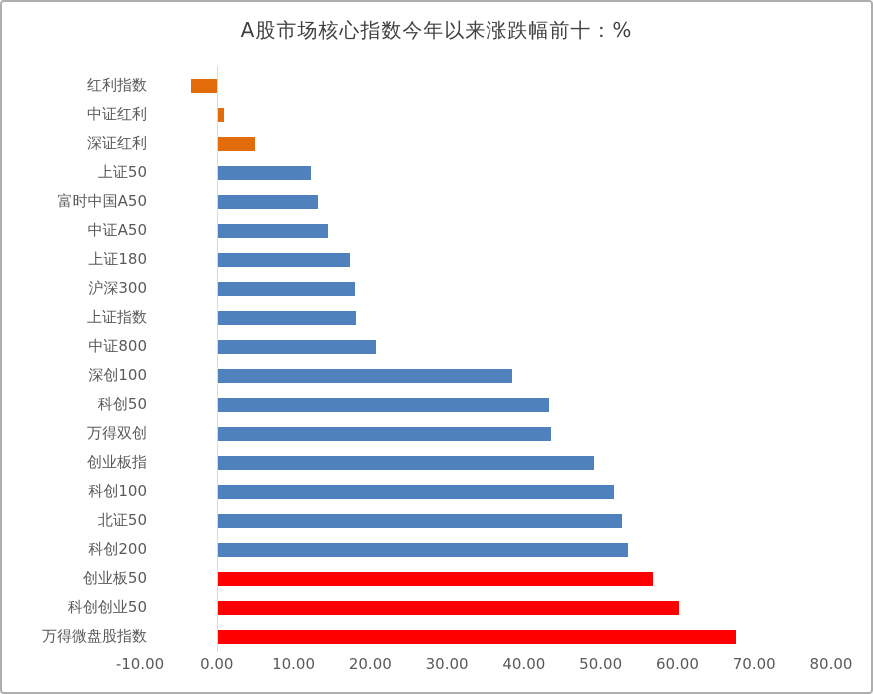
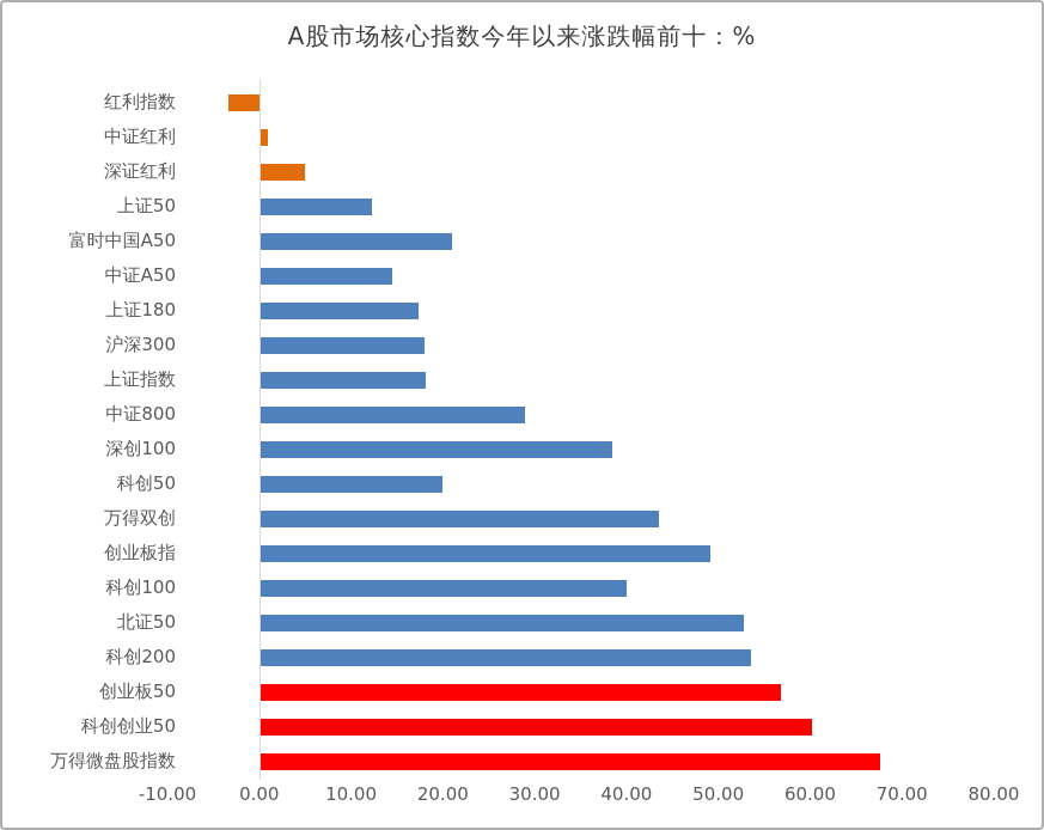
富时中国A50: 13 -> 21
中证800: 21 -> 29
科创50: 43 -> 20
科创100: 52 -> 40
